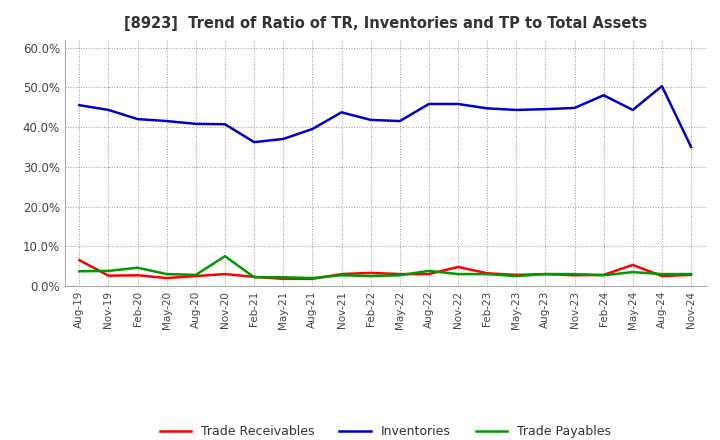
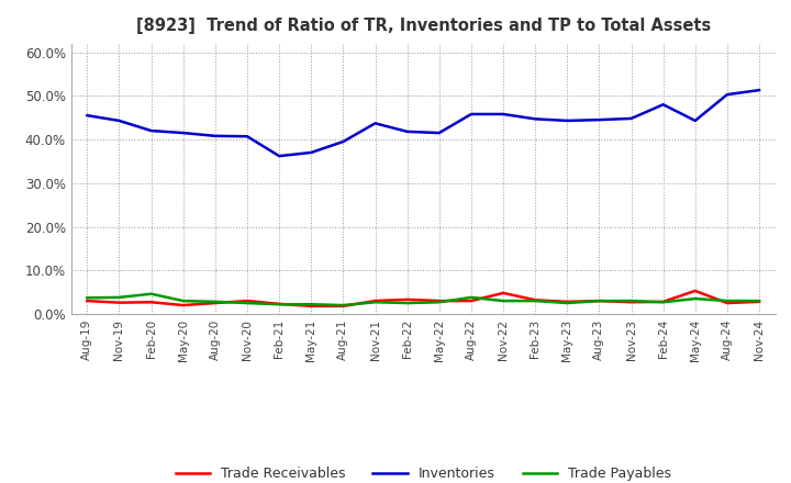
Trade Receivables/Aug-19: 6.5% -> 3.0%
Trade Payables/Nov-20: 7.5% -> 2.5%
Inventories/Nov-24: 35.0% -> 51.3%
